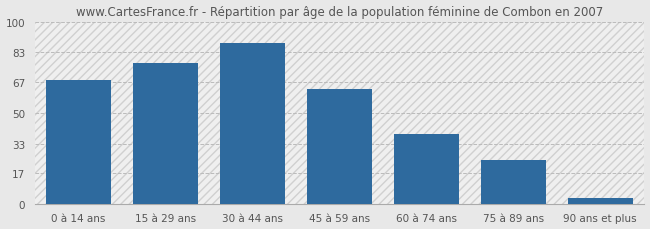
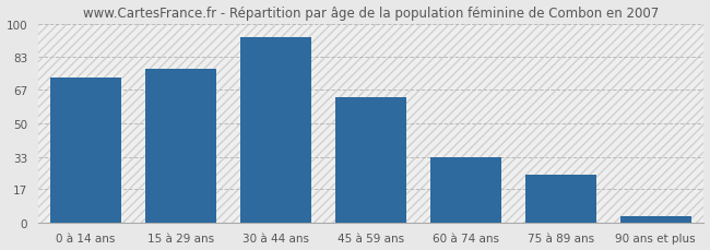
0 à 14 ans: 68 -> 73
30 à 44 ans: 88 -> 93
60 à 74 ans: 38 -> 33
